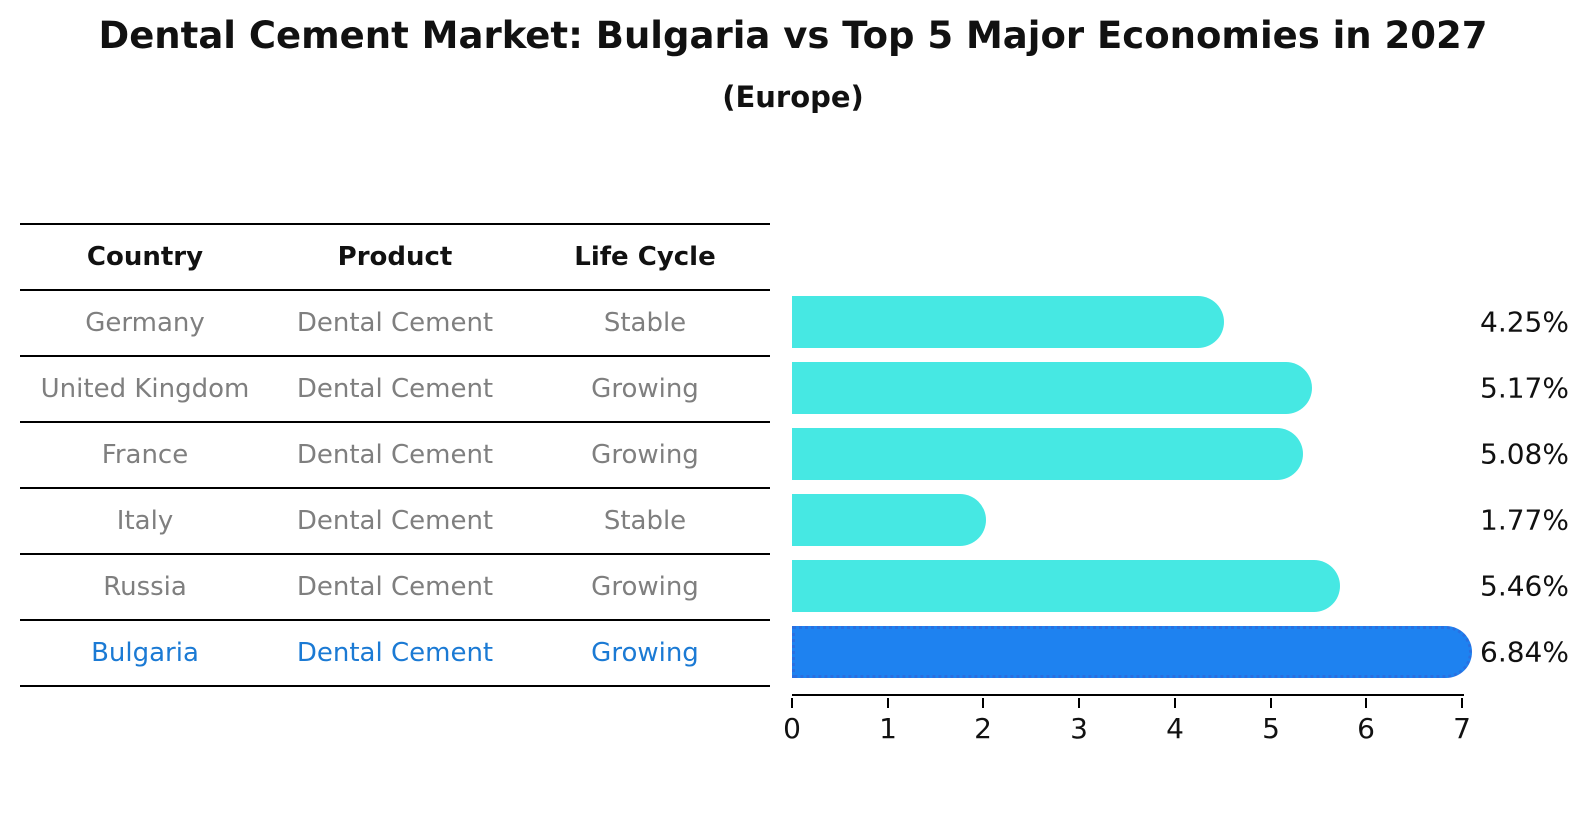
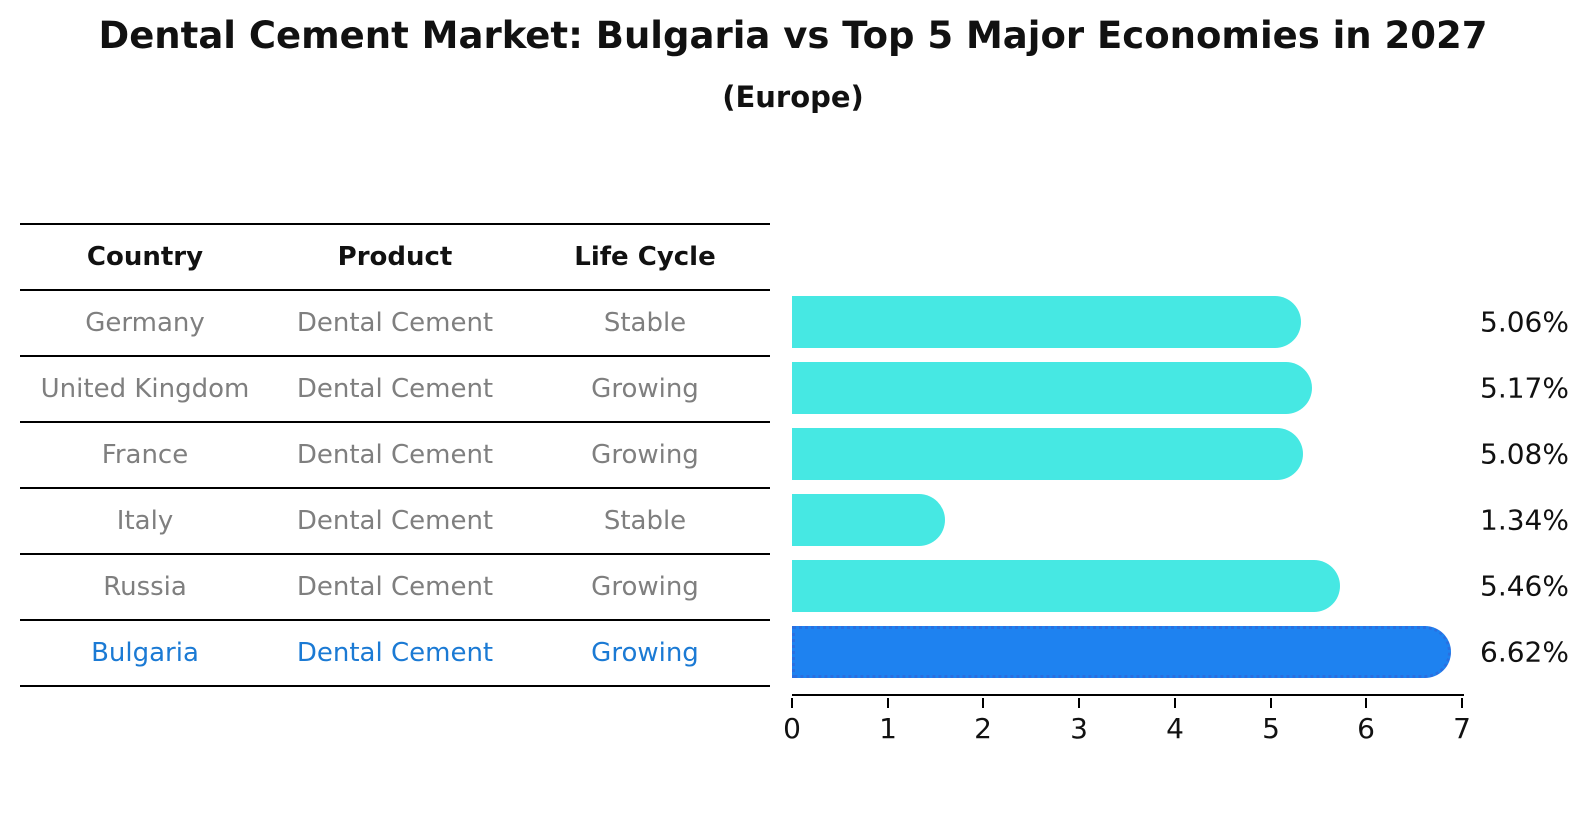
Germany: 4.25% -> 5.06%
Italy: 1.77% -> 1.34%
Bulgaria: 6.84% -> 6.62%
